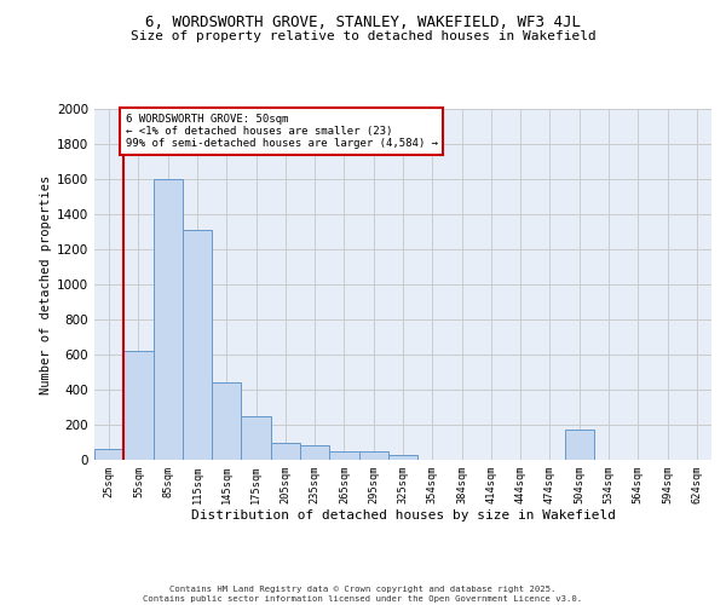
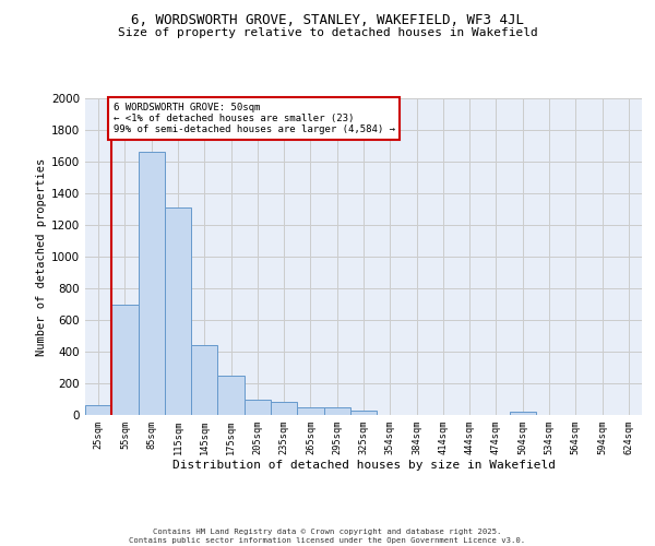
55sqm: 620 -> 700
85sqm: 1600 -> 1660
504sqm: 170 -> 20
